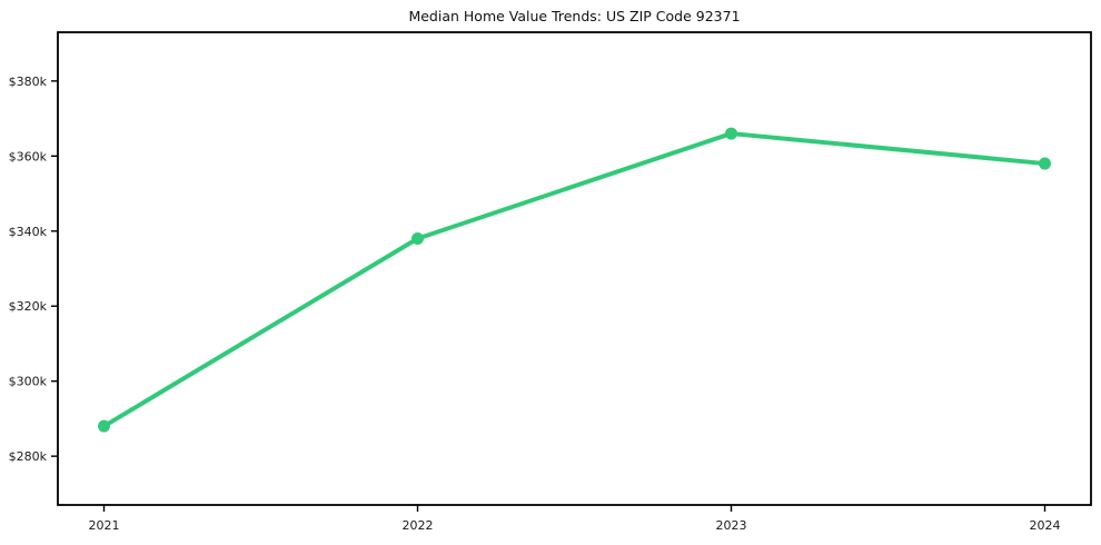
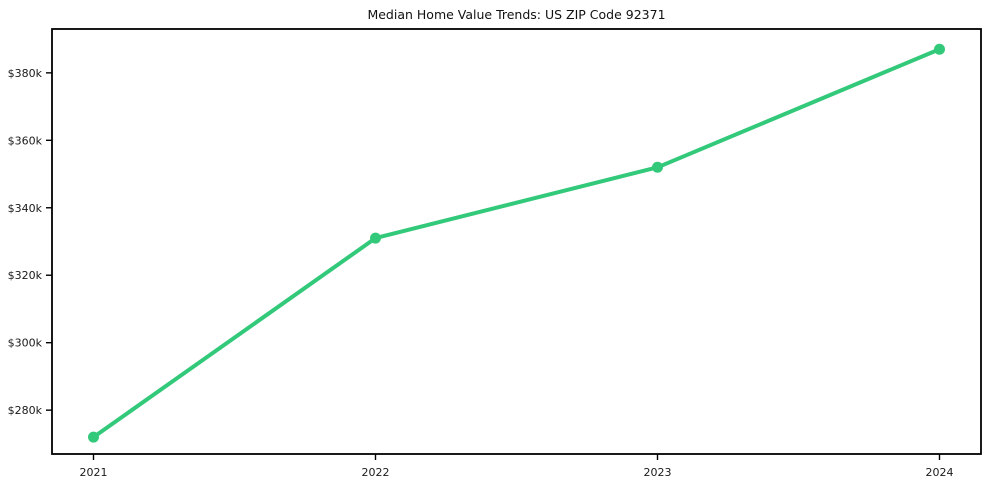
2021: $288k -> $272k
2022: $338k -> $331k
2023: $366k -> $352k
2024: $358k -> $387k
